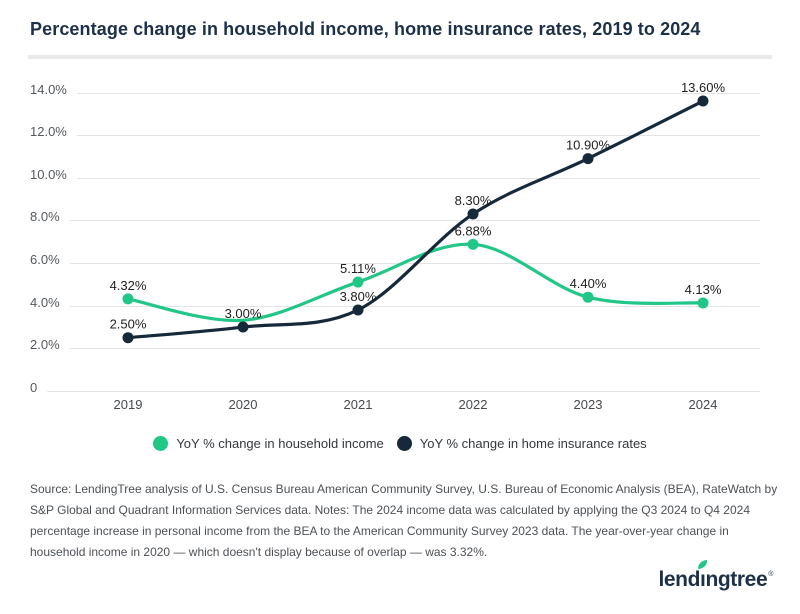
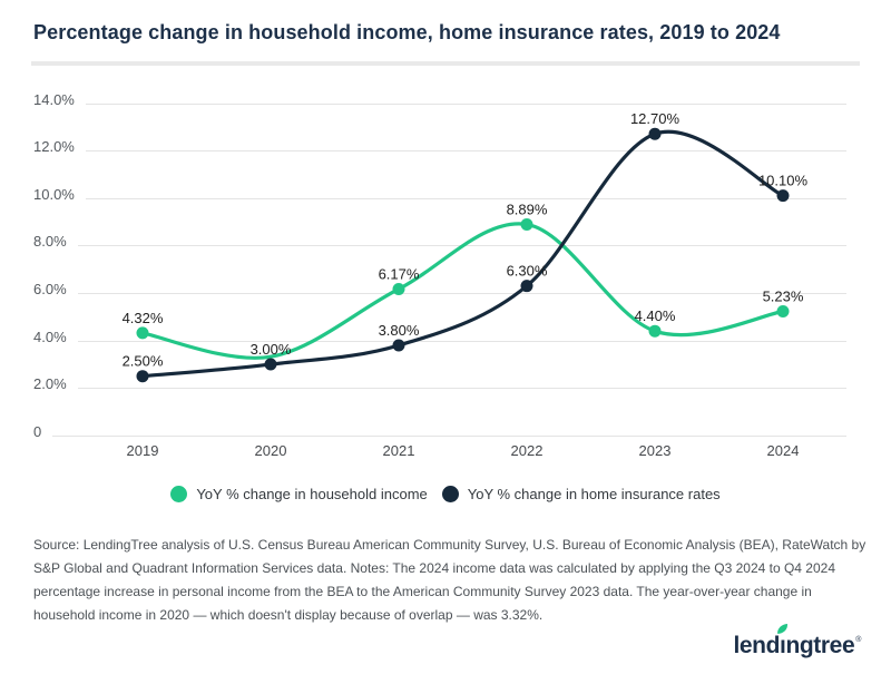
YoY % change in household income/2021: 5.11% -> 6.17%
YoY % change in household income/2022: 6.88% -> 8.89%
YoY % change in home insurance rates/2022: 8.30% -> 6.30%
YoY % change in home insurance rates/2023: 10.90% -> 12.70%
YoY % change in household income/2024: 4.13% -> 5.23%
YoY % change in home insurance rates/2024: 13.60% -> 10.10%
